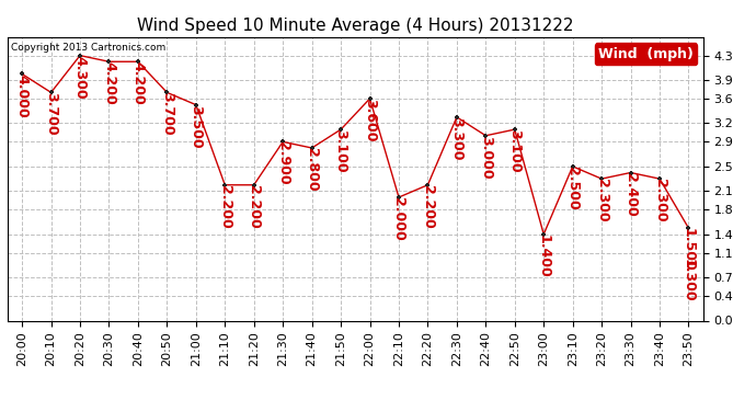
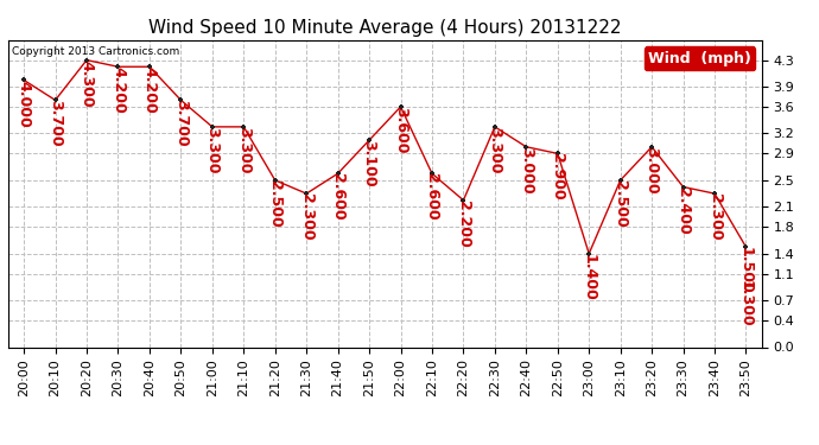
21:00: 3.500 -> 3.300
21:10: 2.200 -> 3.300
21:20: 2.200 -> 2.500
21:30: 2.900 -> 2.300
21:40: 2.800 -> 2.600
22:10: 2.000 -> 2.600
22:50: 3.100 -> 2.900
23:20: 2.300 -> 3.000
